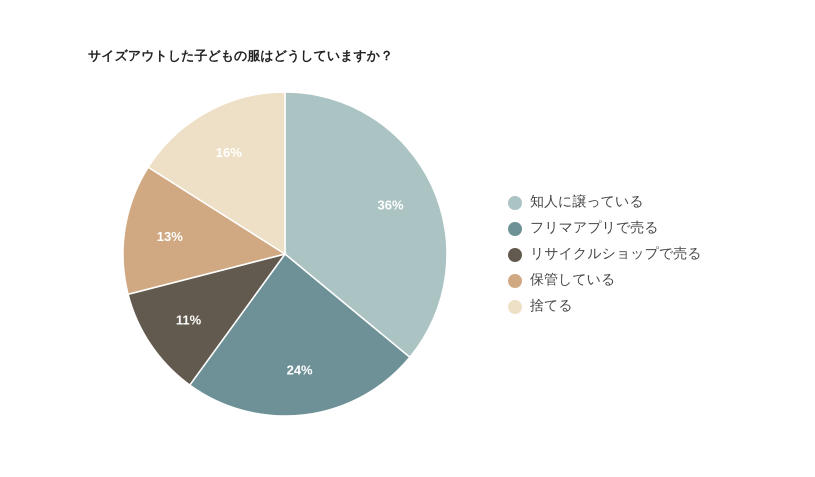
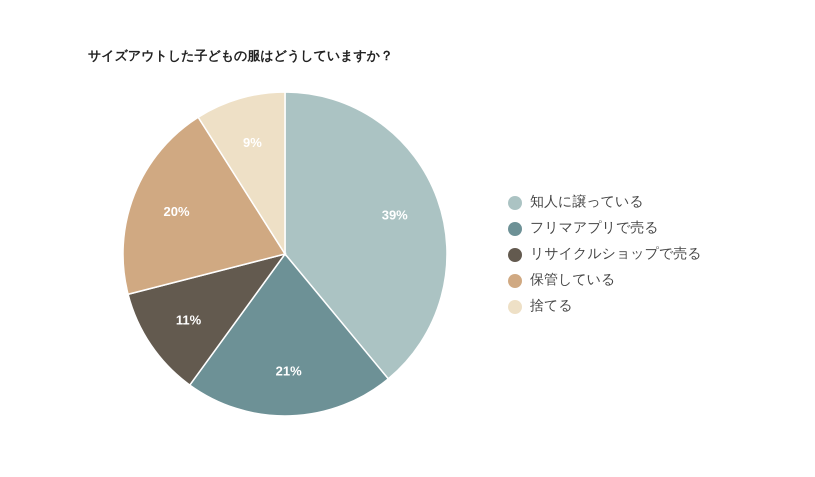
知人に譲っている: 36% -> 39%
フリマアプリで売る: 24% -> 21%
保管している: 13% -> 20%
捨てる: 16% -> 9%
